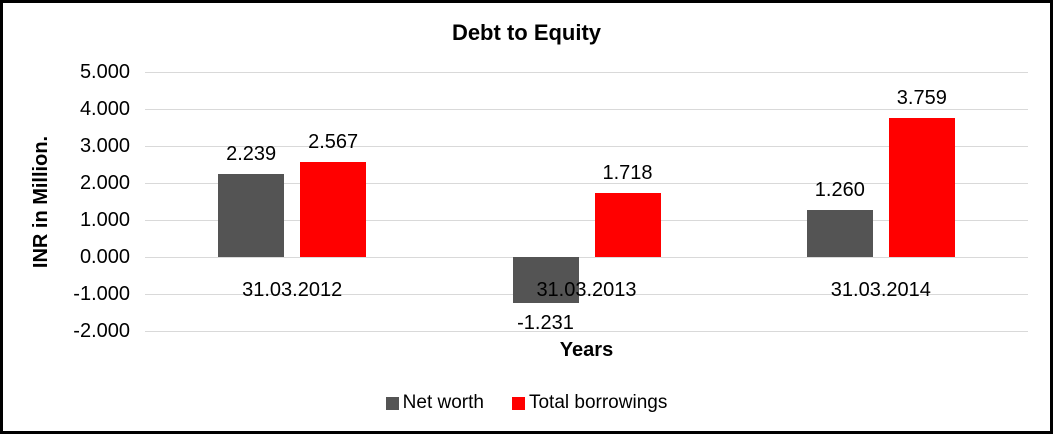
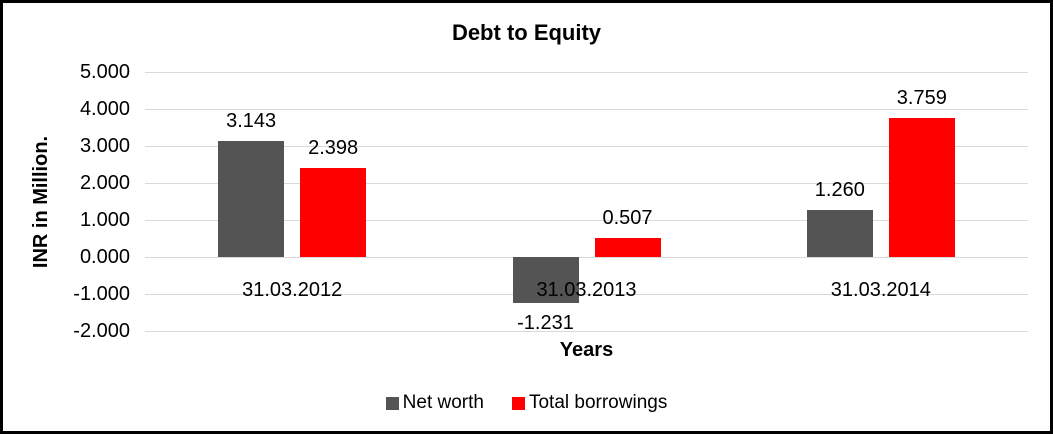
Net worth/31.03.2012: 2.239 -> 3.143
Total borrowings/31.03.2012: 2.567 -> 2.398
Total borrowings/31.03.2013: 1.718 -> 0.507
